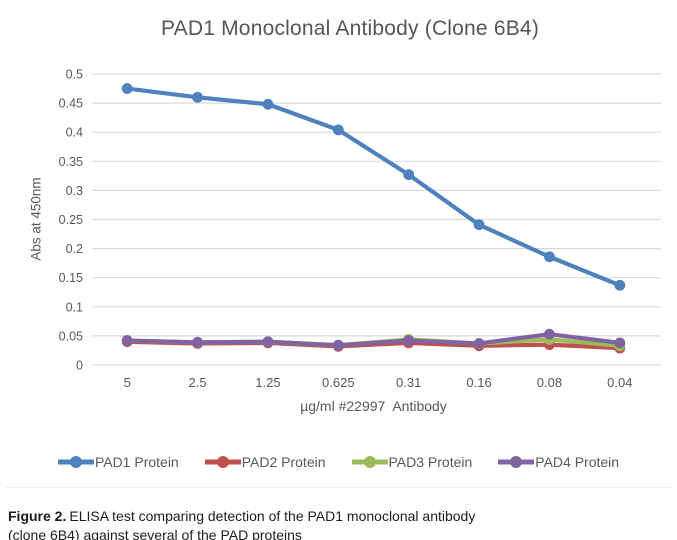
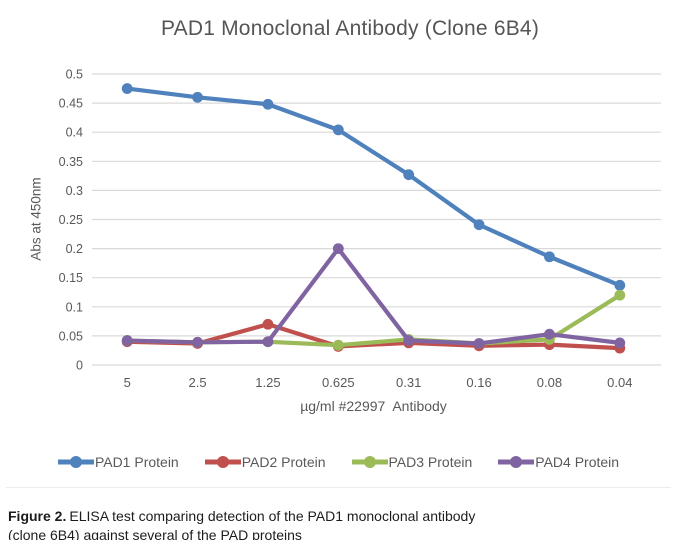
PAD2 Protein/1.25: 0.04 -> 0.07
PAD4 Protein/0.625: 0.03 -> 0.20
PAD3 Protein/0.04: 0.03 -> 0.12
